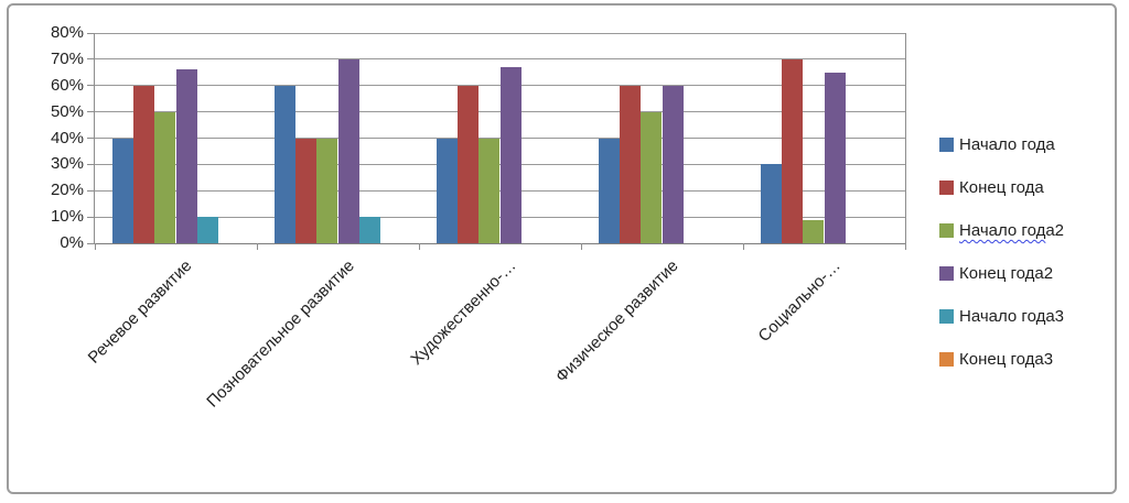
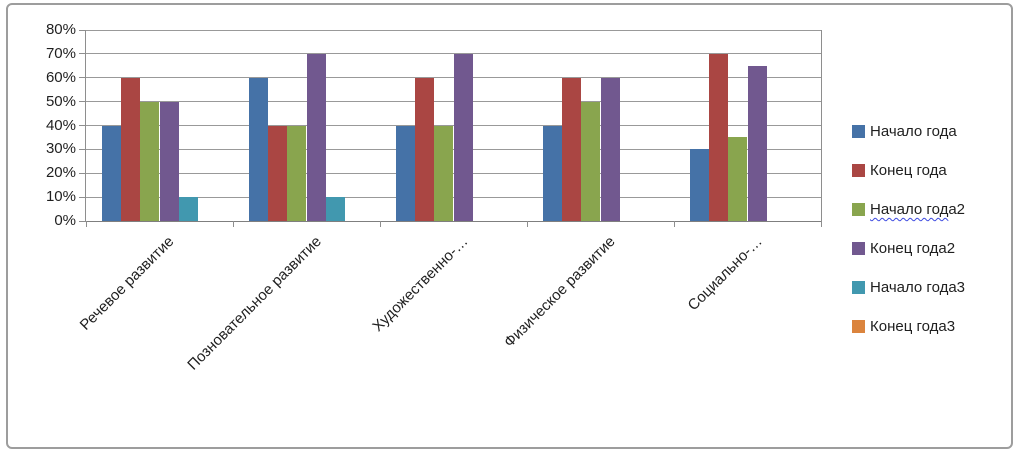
Конец года2/Речевое развитие: 66% -> 50%
Конец года2/Художественно-…: 67% -> 70%
Начало года2/Социально-…: 9% -> 35%
